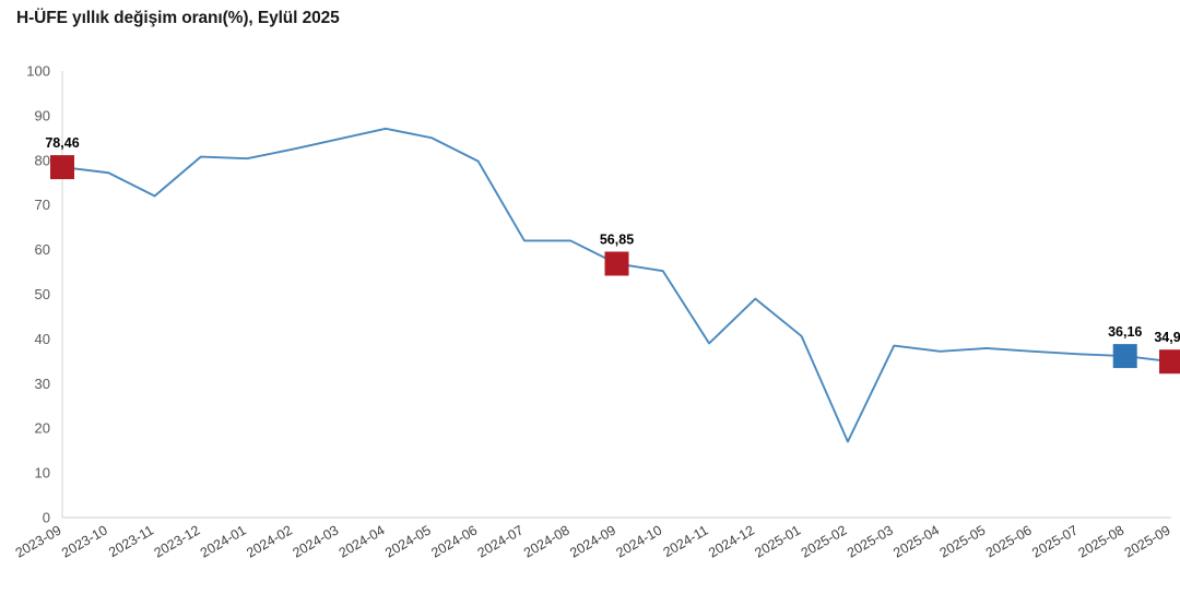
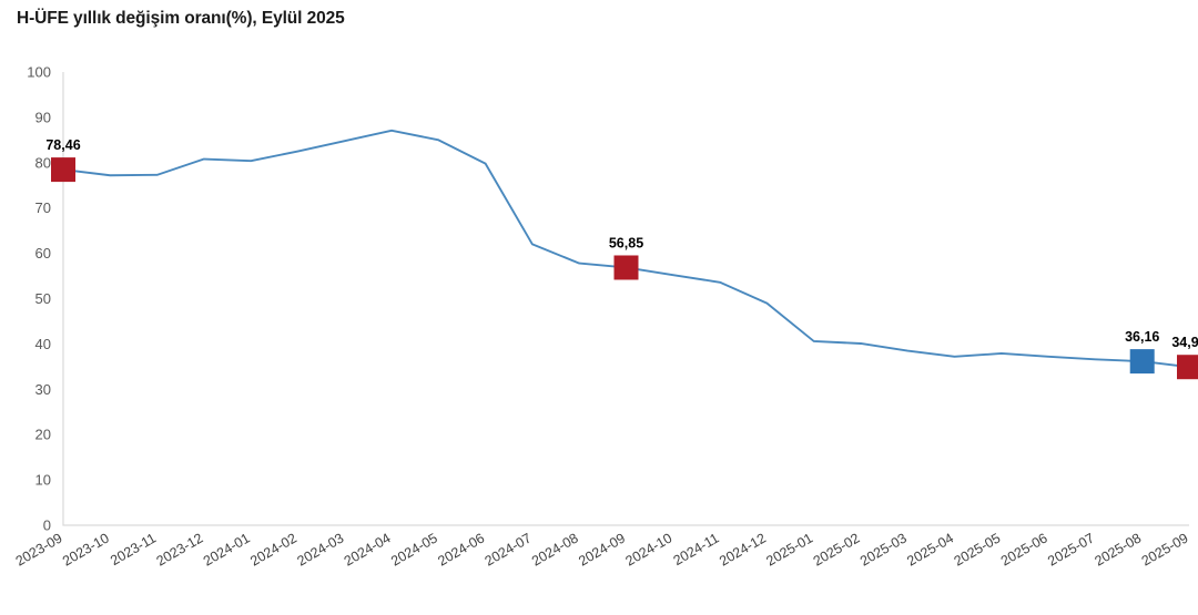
2023-11: 72 -> 77
2024-08: 62 -> 58
2024-11: 39 -> 54
2025-02: 17 -> 40
